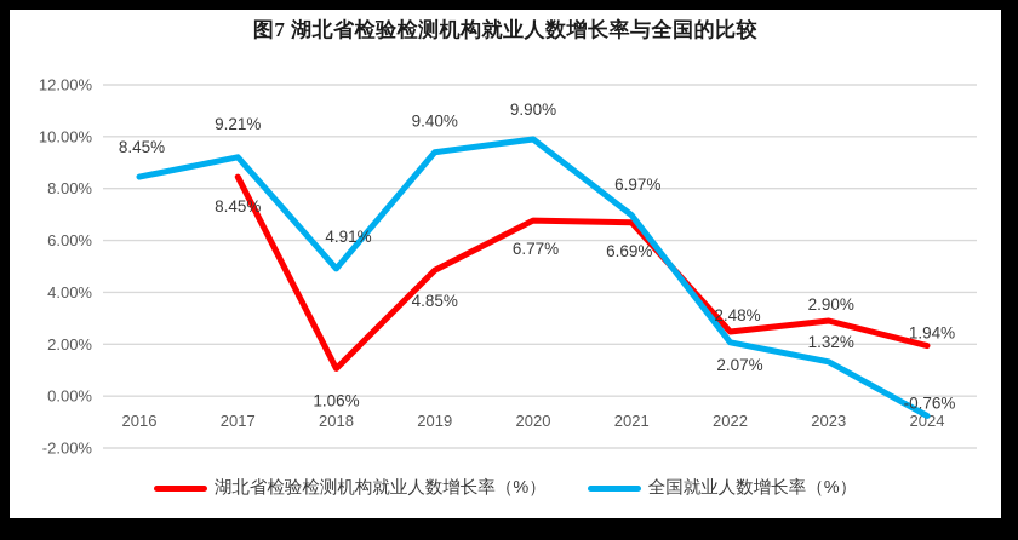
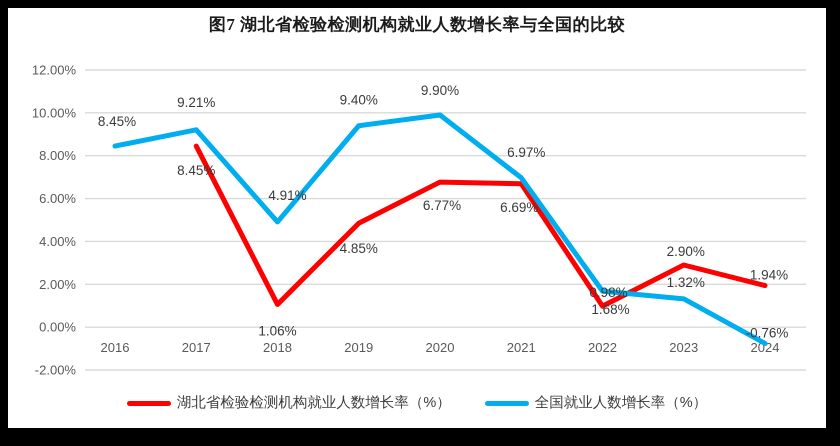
湖北省检验检测机构就业人数增长率（%）/2022: 2.48% -> 0.98%
全国就业人数增长率（%）/2022: 2.07% -> 1.68%
